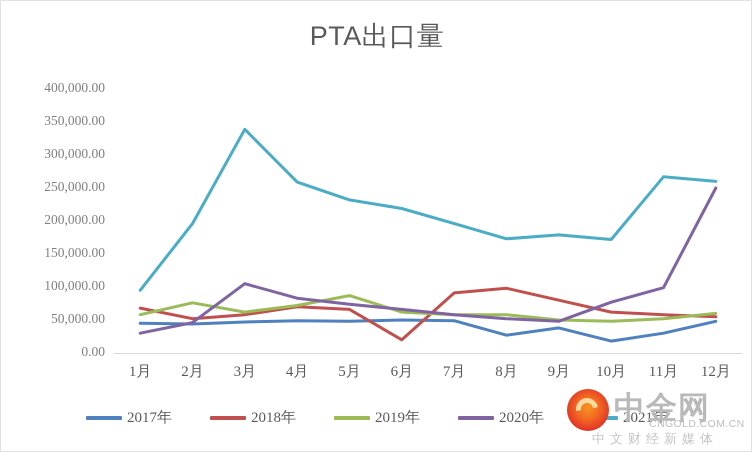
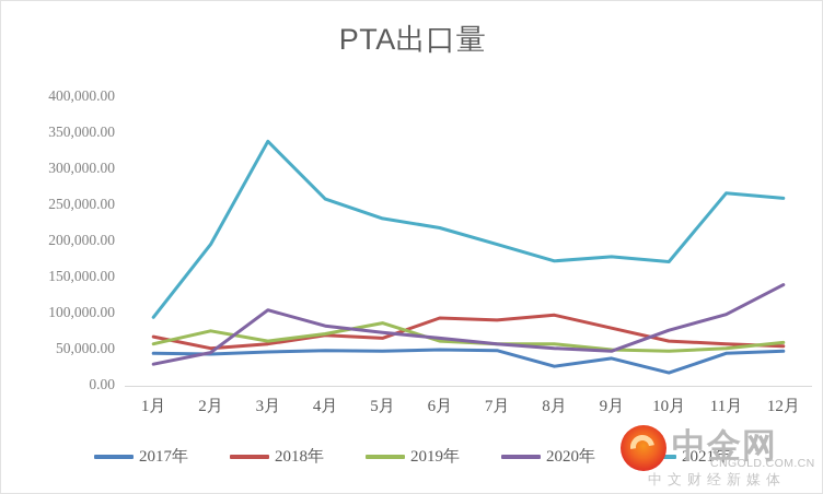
2018年/6月: 20000 -> 90000
2017年/11月: 30000 -> 40000
2020年/12月: 250000 -> 140000
